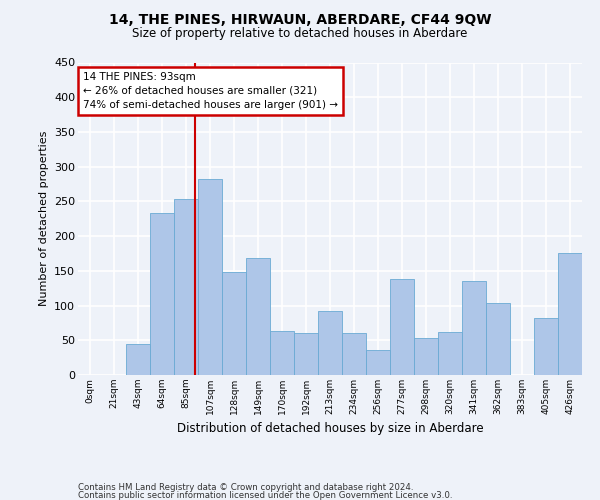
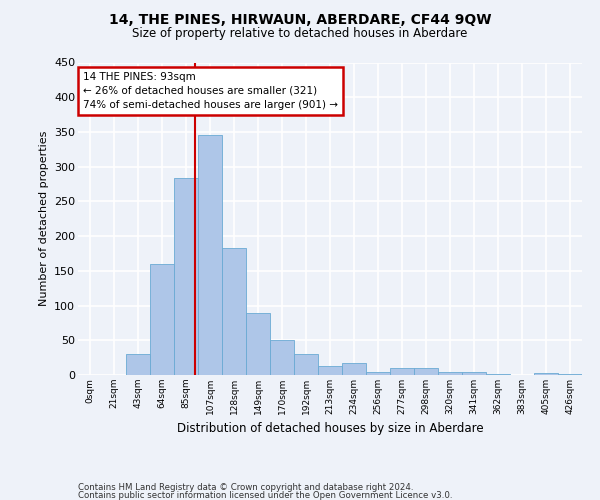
43sqm: 44 -> 30
64sqm: 234 -> 160
85sqm: 254 -> 283
107sqm: 282 -> 345
128sqm: 148 -> 183
149sqm: 168 -> 90
170sqm: 64 -> 50
192sqm: 60 -> 30
213sqm: 92 -> 13
234sqm: 60 -> 18
256sqm: 36 -> 5
277sqm: 138 -> 10
298sqm: 54 -> 10
320sqm: 62 -> 4
341sqm: 136 -> 5
362sqm: 104 -> 2
405sqm: 82 -> 3
426sqm: 176 -> 2
